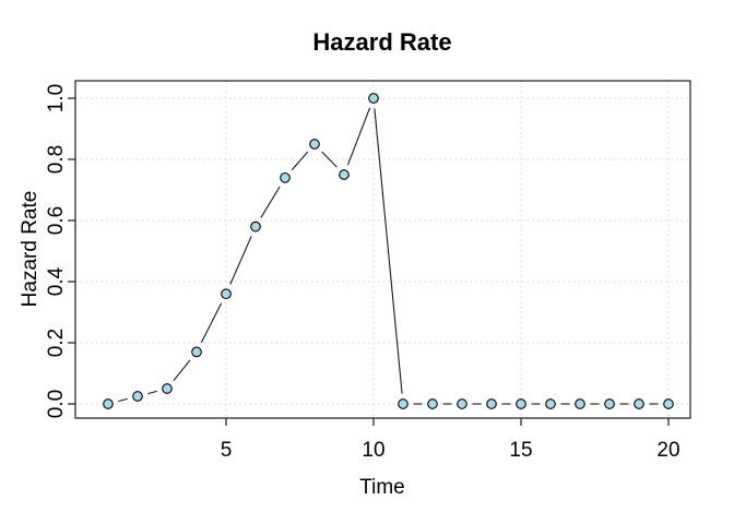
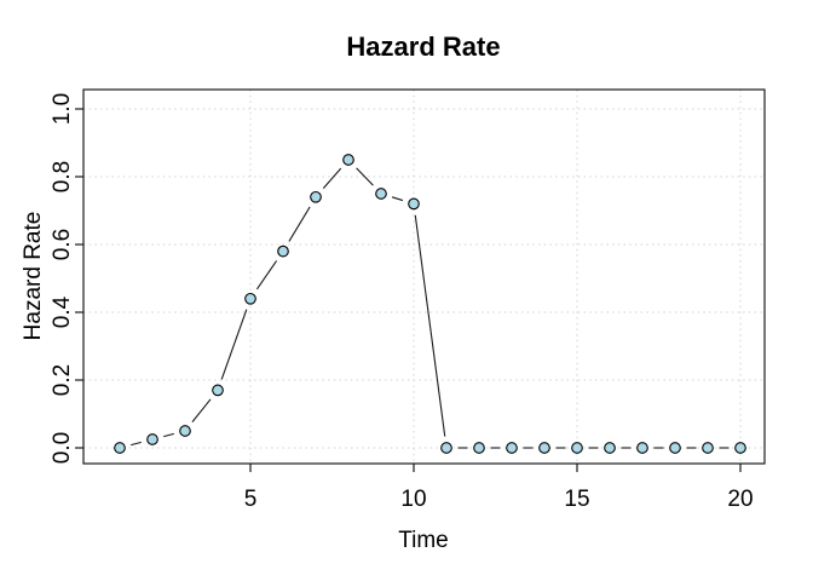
5: 0.36 -> 0.44
10: 1.00 -> 0.72
